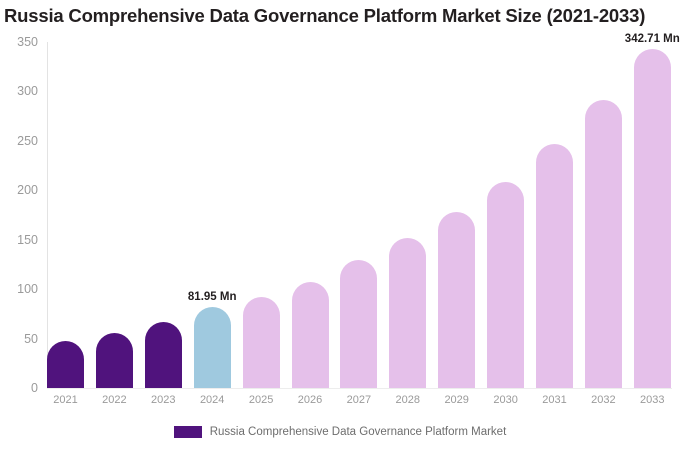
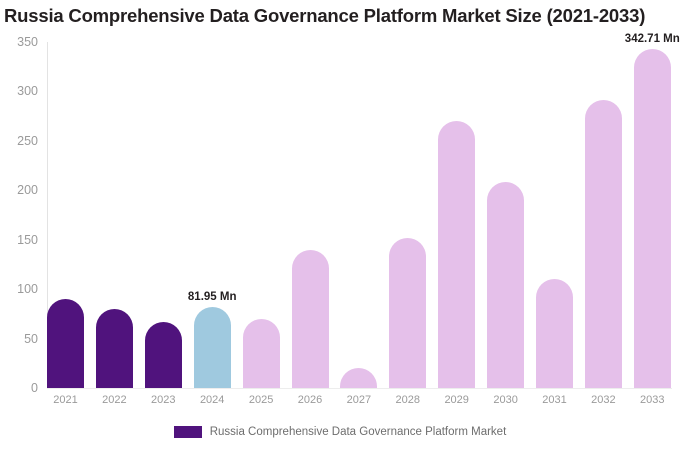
2021: 50 -> 90
2022: 60 -> 80
2025: 90 -> 70
2026: 110 -> 140
2027: 130 -> 20
2029: 180 -> 270
2031: 250 -> 110
